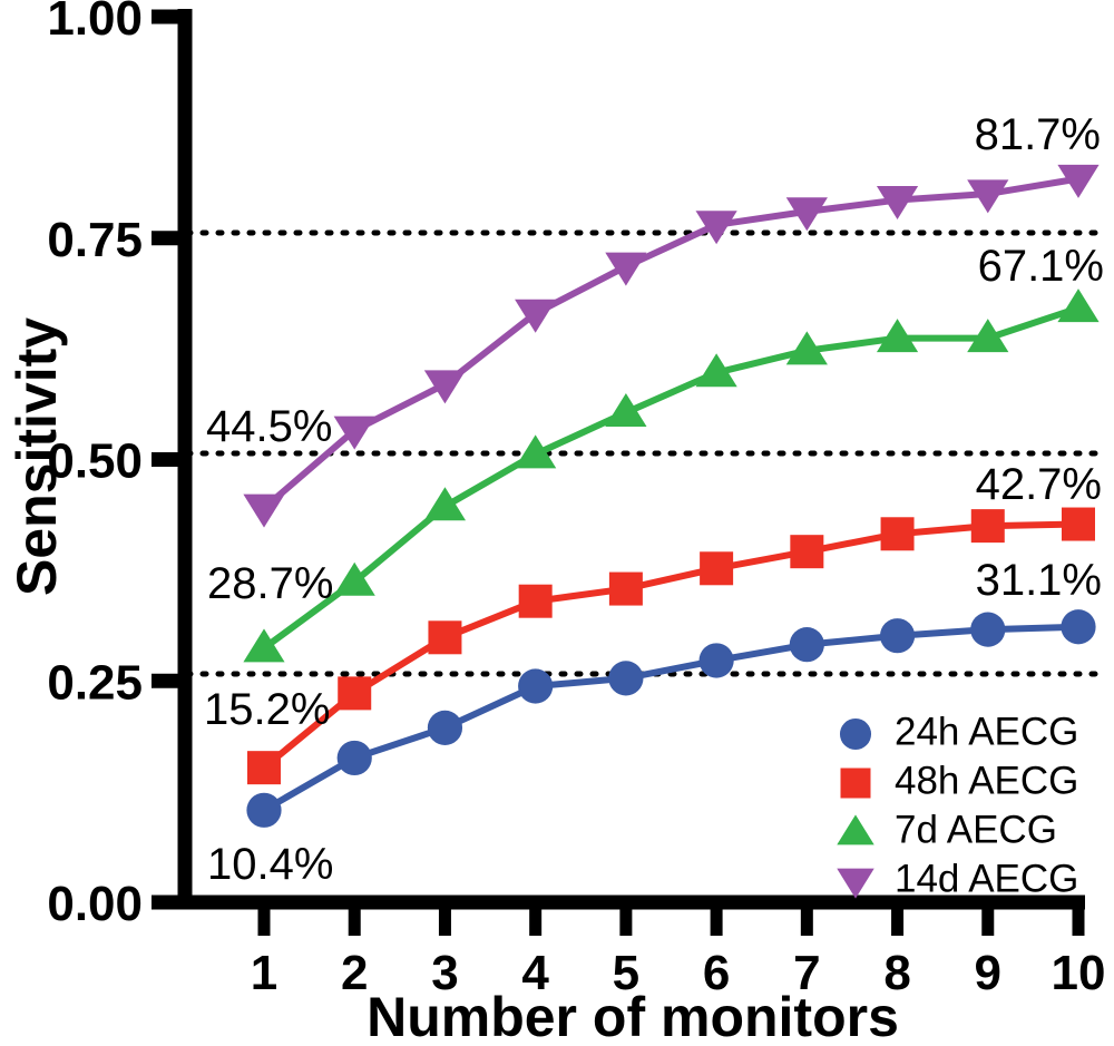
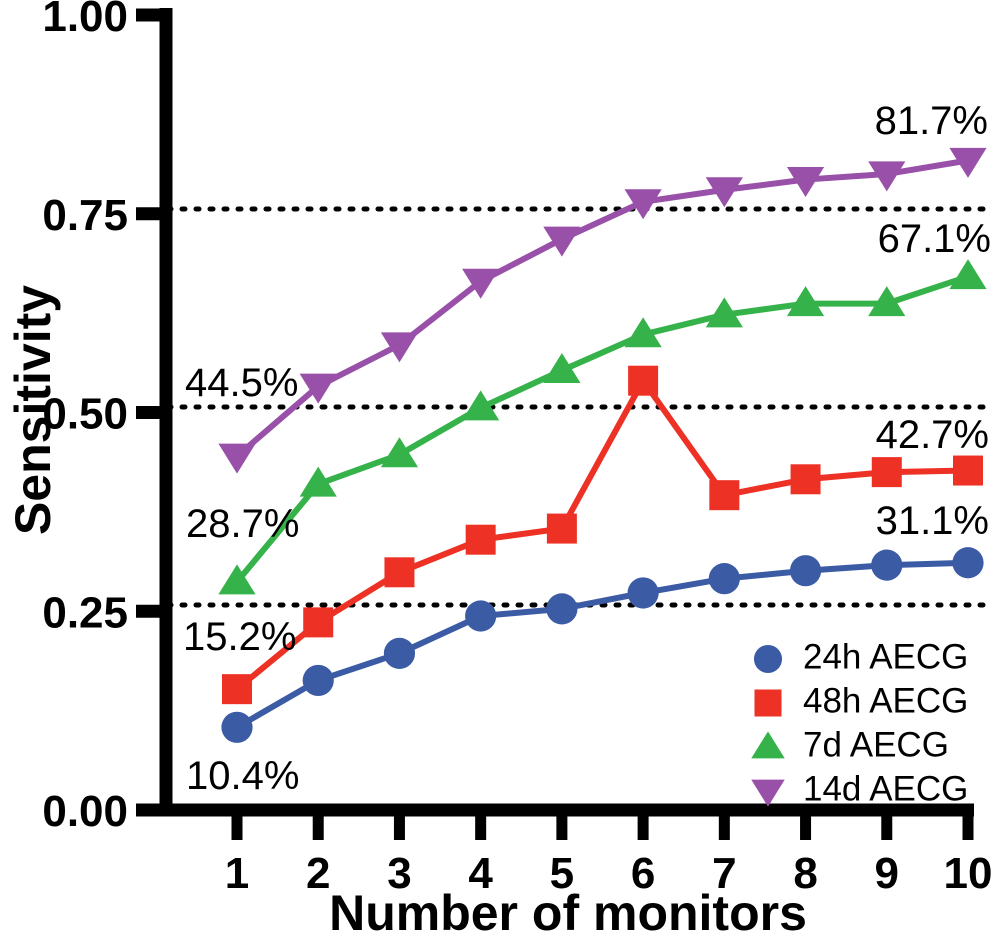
7d AECG/2: 0.36 -> 0.41
48h AECG/6: 0.38 -> 0.54
